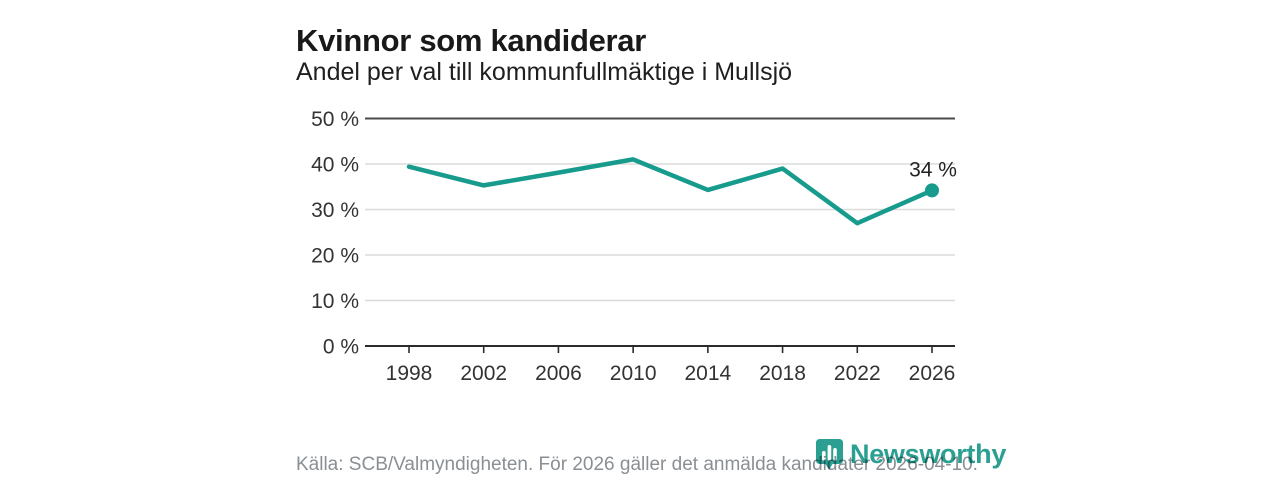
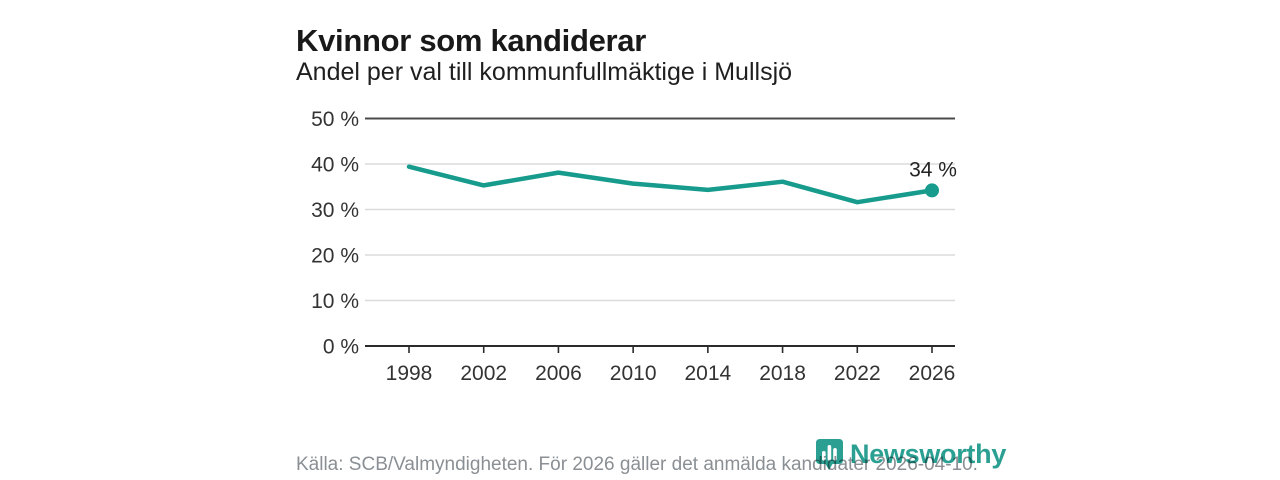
2010: 41% -> 36%
2018: 39% -> 36%
2022: 27% -> 32%
